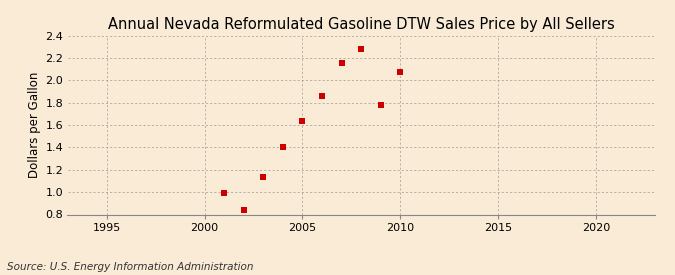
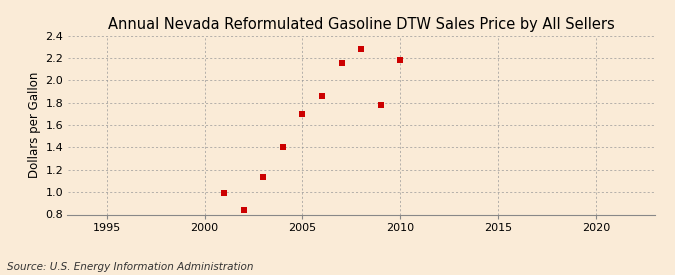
2005: 1.64 -> 1.70
2010: 2.08 -> 2.18
